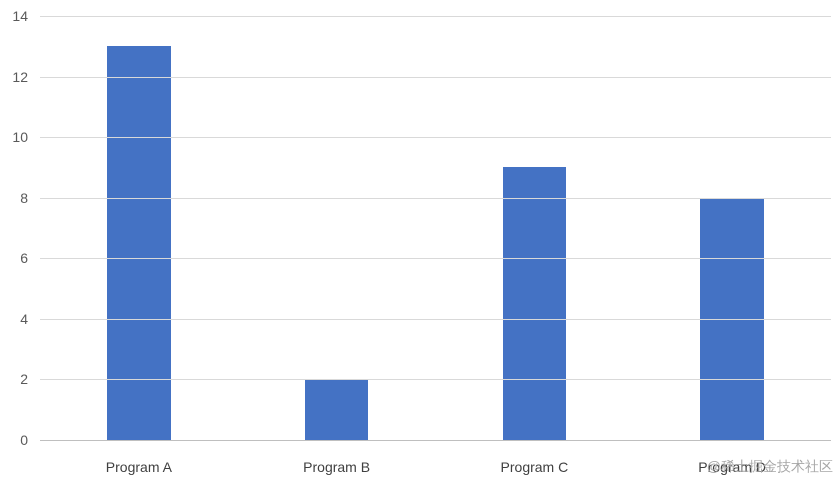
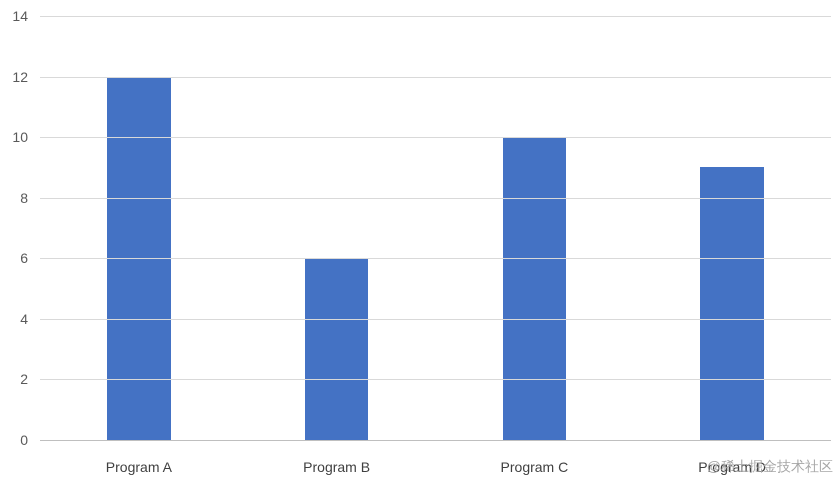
Program A: 13 -> 12
Program B: 2 -> 6
Program C: 9 -> 10
Program D: 8 -> 9
